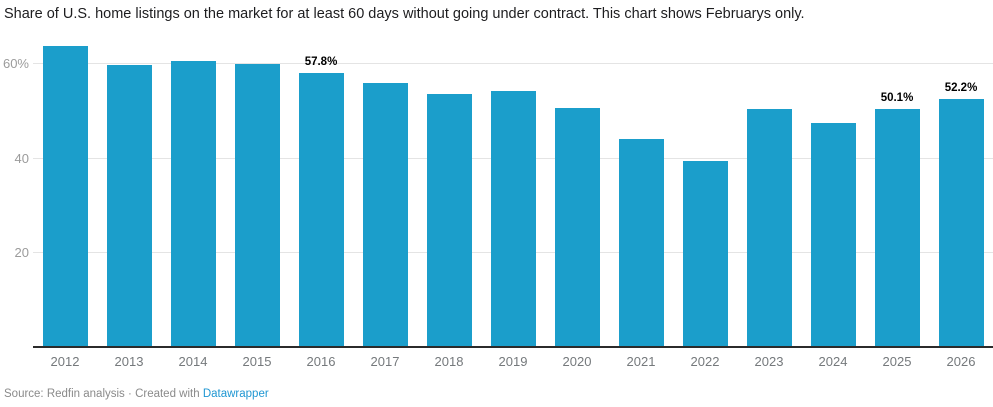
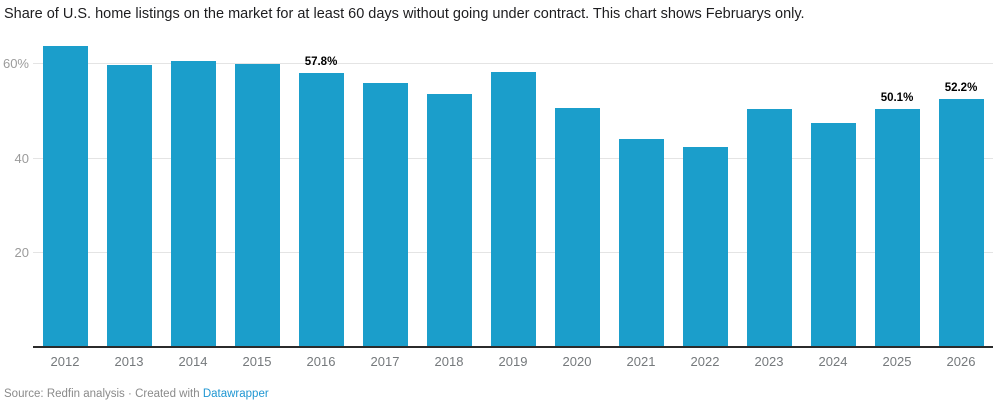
2019: 54% -> 58%
2022: 39% -> 42%
